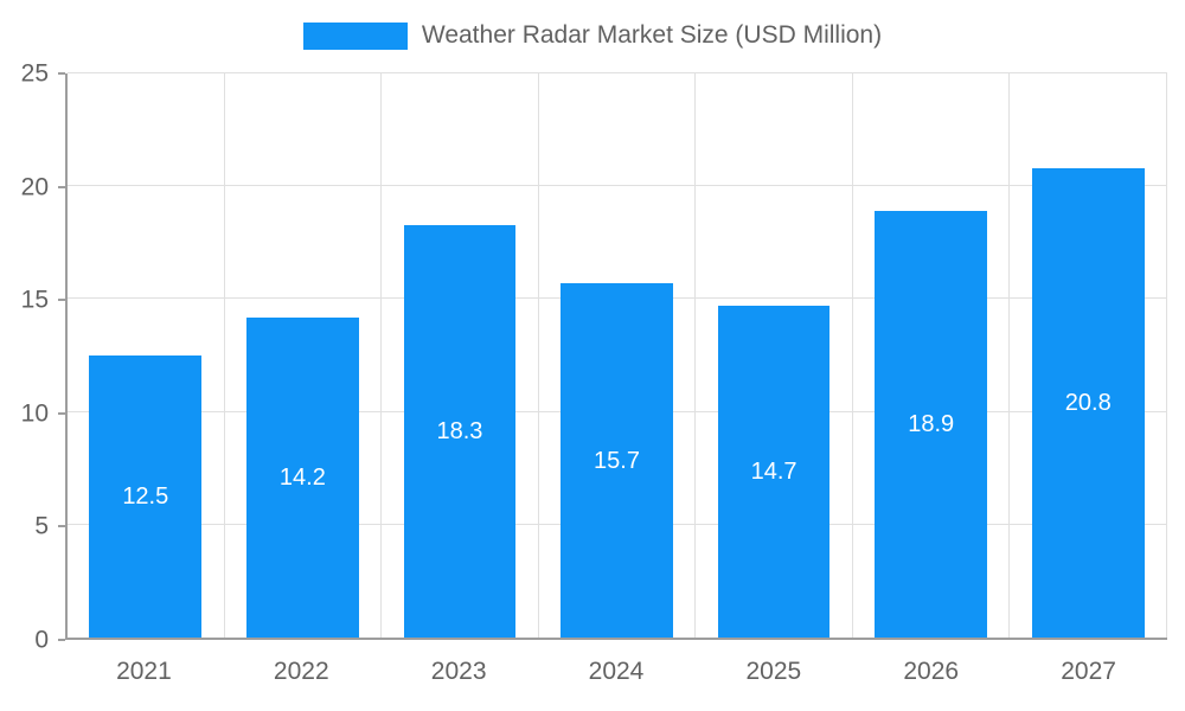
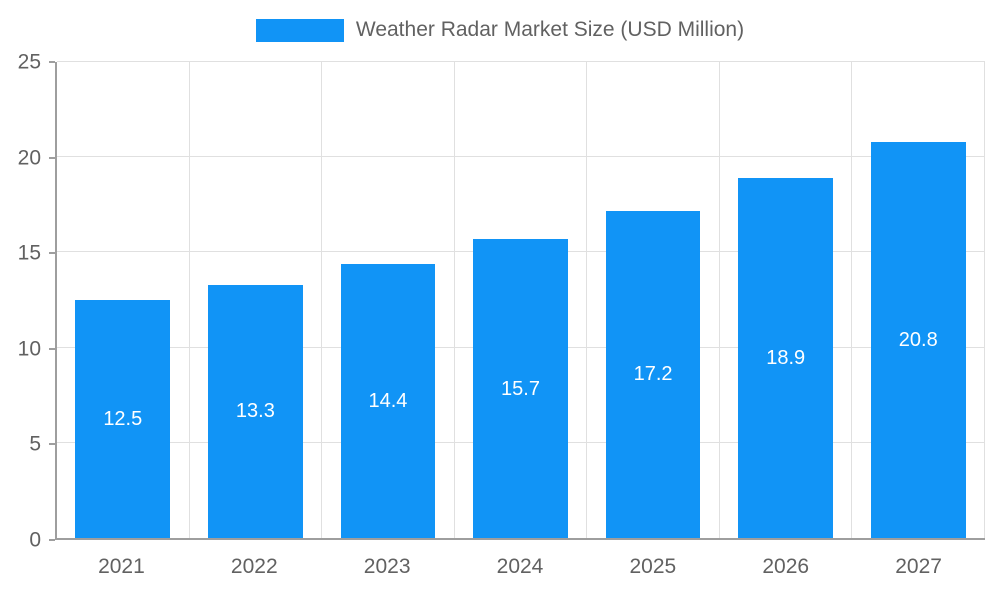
2022: 14.2 -> 13.3
2023: 18.3 -> 14.4
2025: 14.7 -> 17.2
